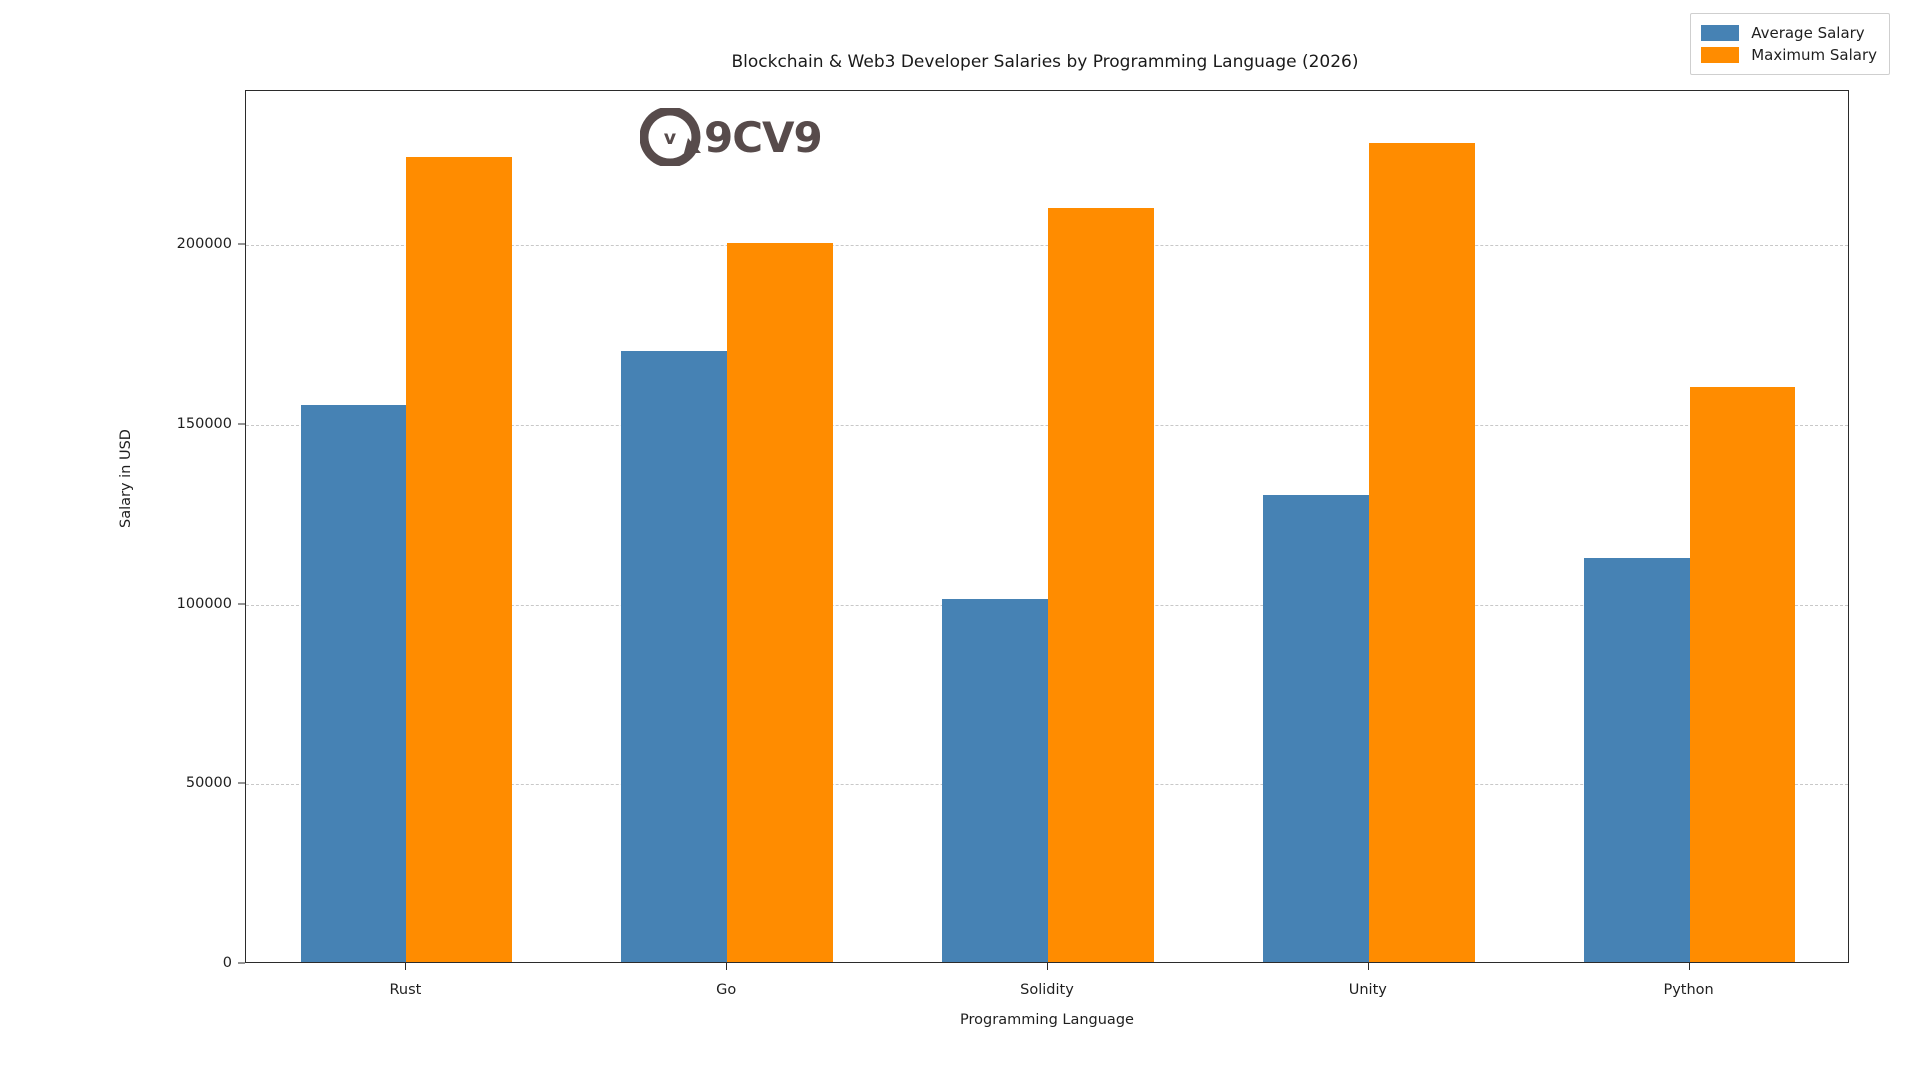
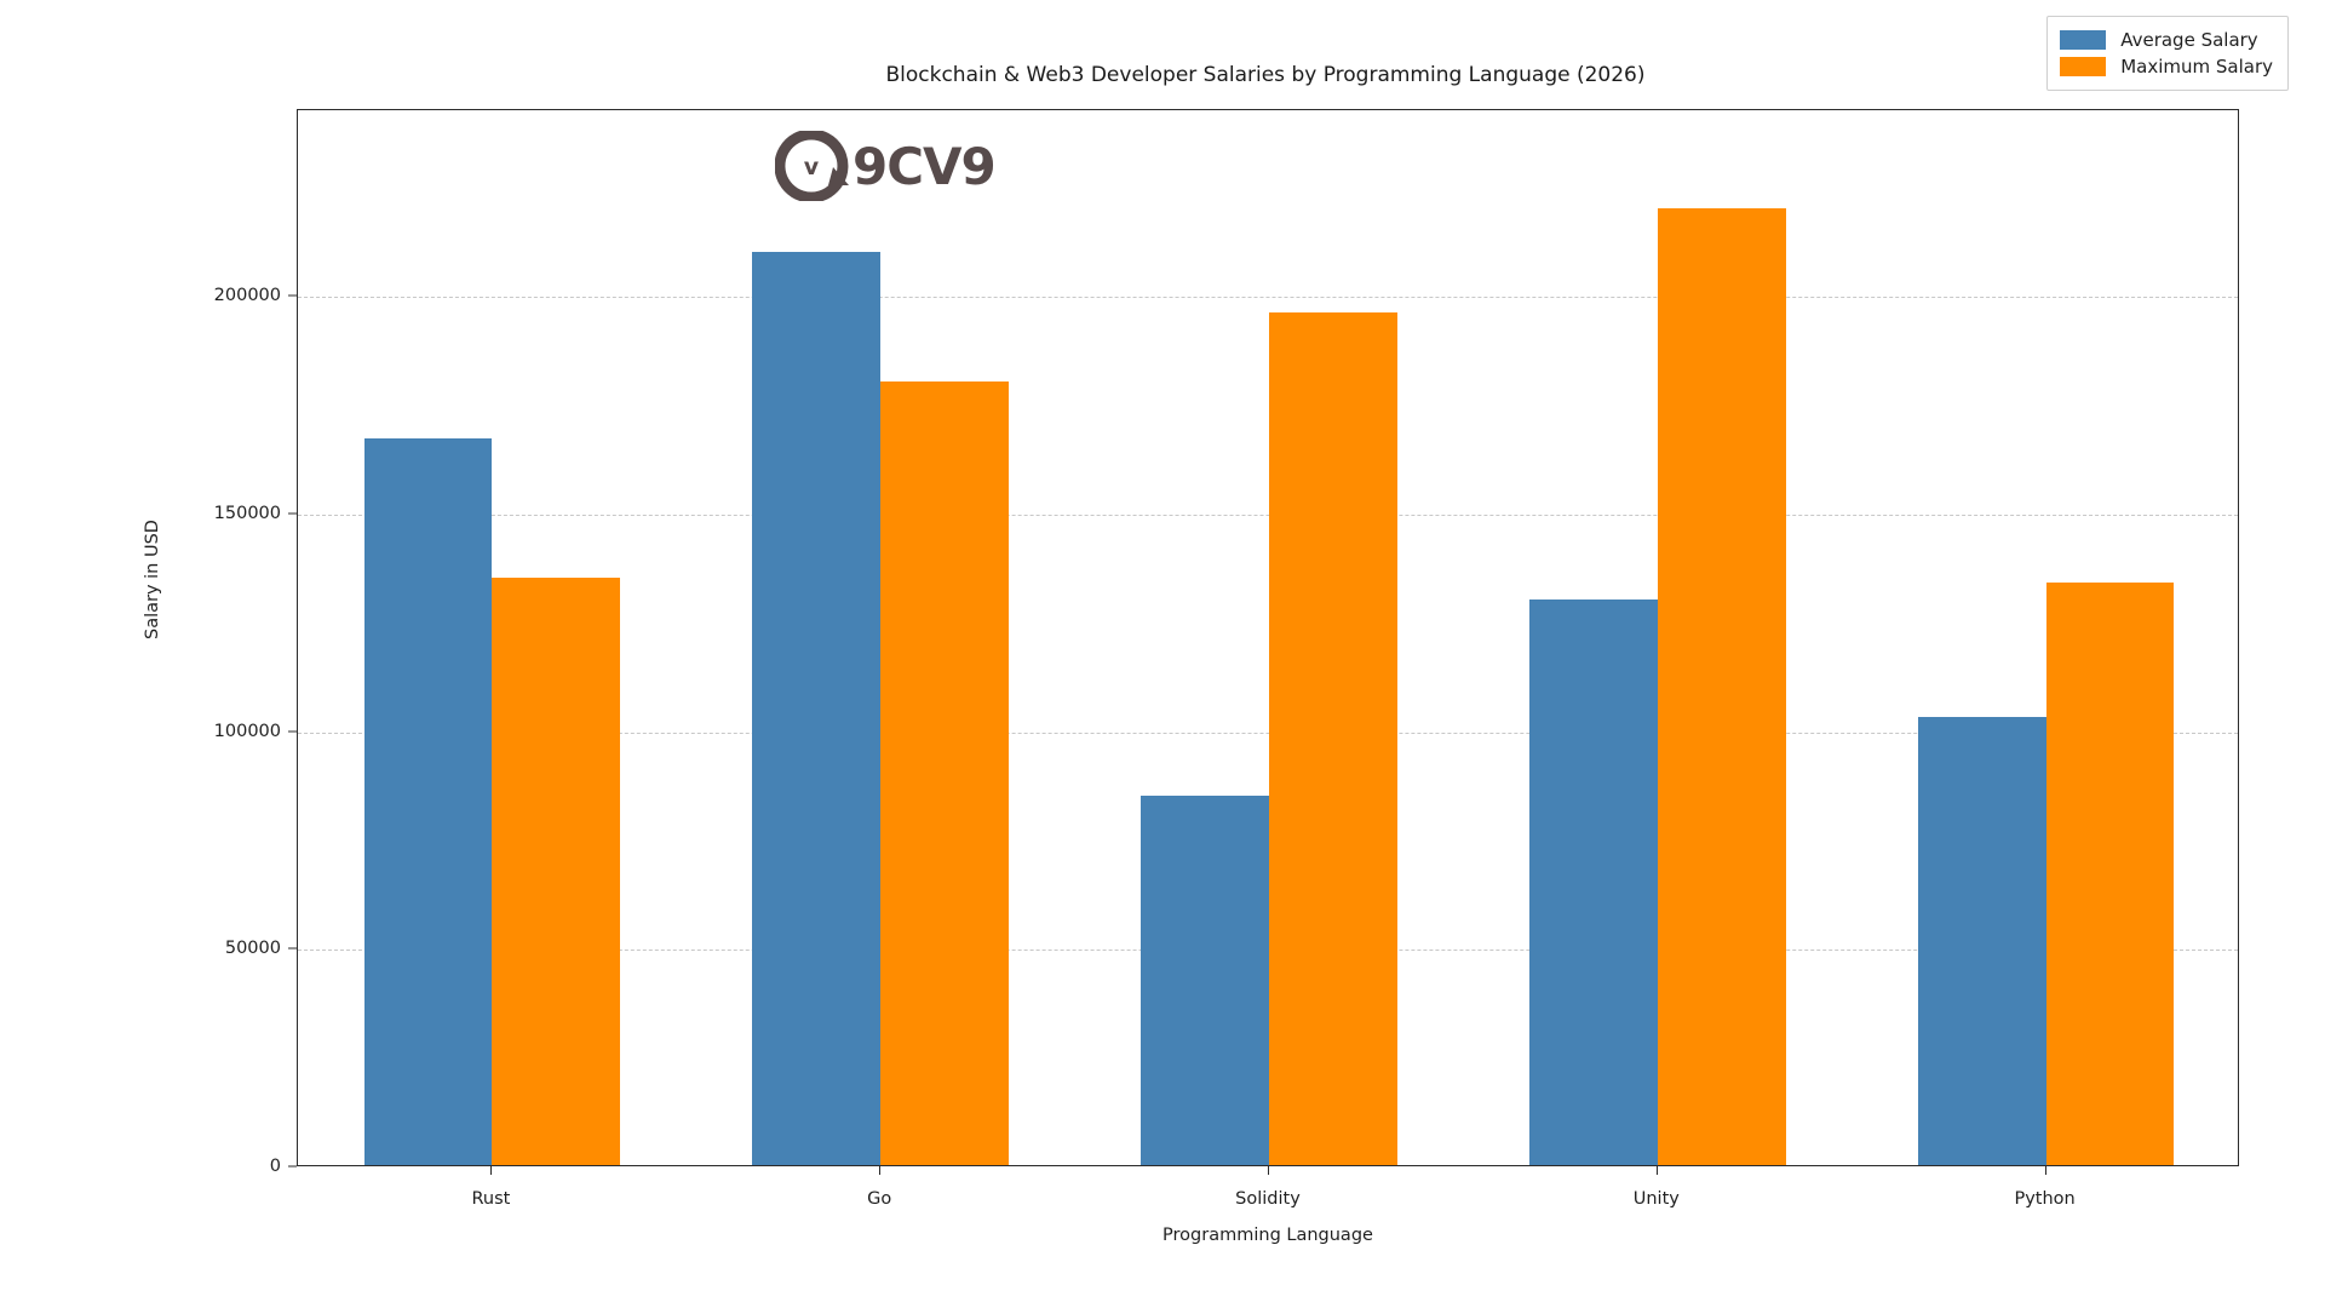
Average Salary/Rust: 155000 -> 167000
Maximum Salary/Rust: 224000 -> 135000
Average Salary/Go: 170000 -> 210000
Maximum Salary/Go: 200000 -> 180000
Average Salary/Solidity: 101000 -> 85000
Maximum Salary/Solidity: 210000 -> 196000
Maximum Salary/Unity: 228000 -> 220000
Average Salary/Python: 112000 -> 103000
Maximum Salary/Python: 160000 -> 134000
